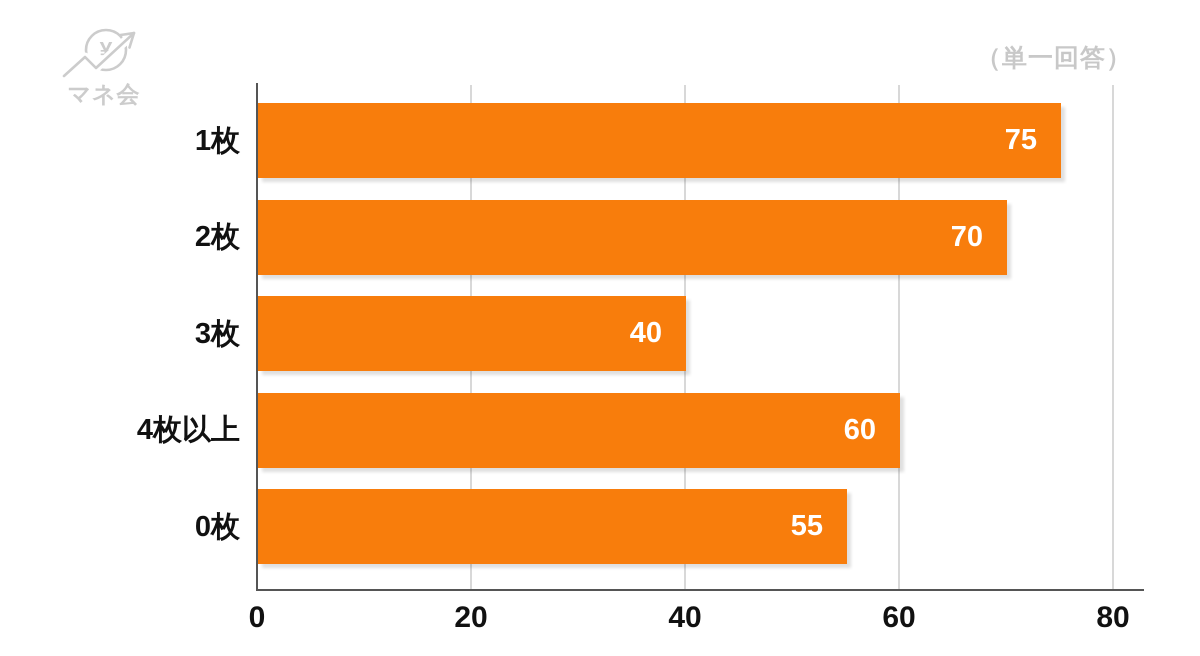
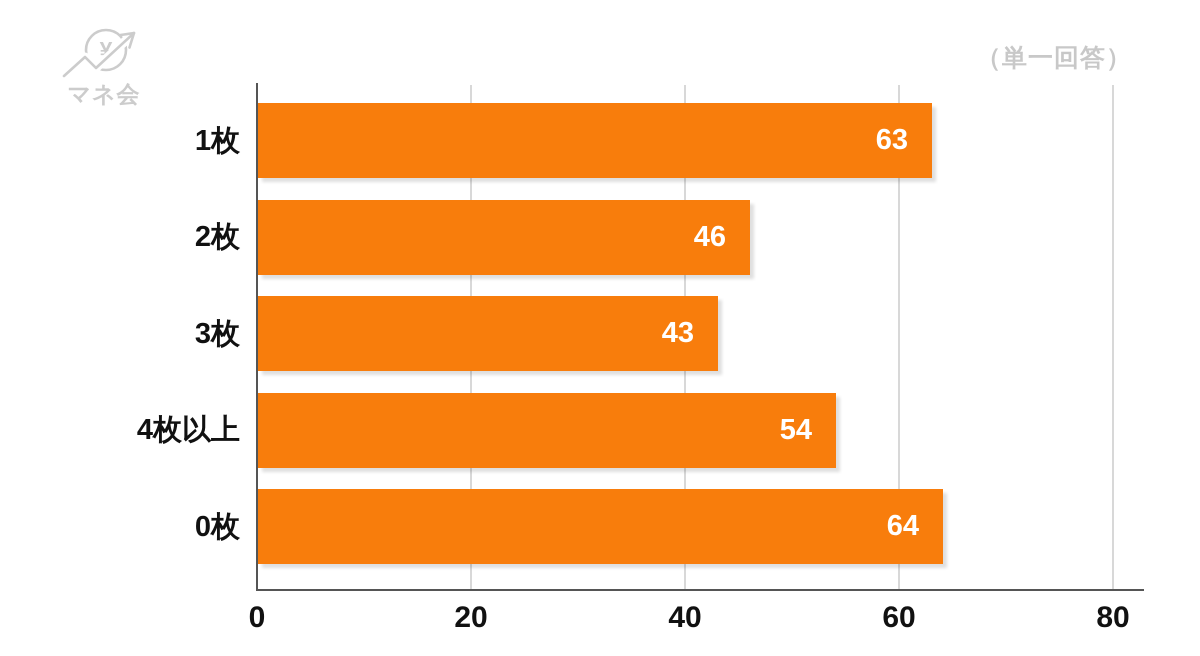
1枚: 75 -> 63
2枚: 70 -> 46
3枚: 40 -> 43
4枚以上: 60 -> 54
0枚: 55 -> 64
